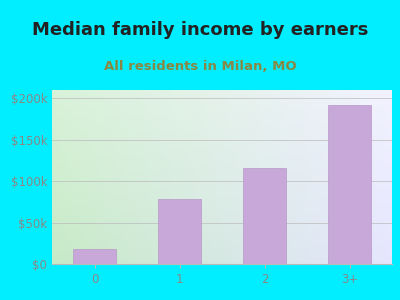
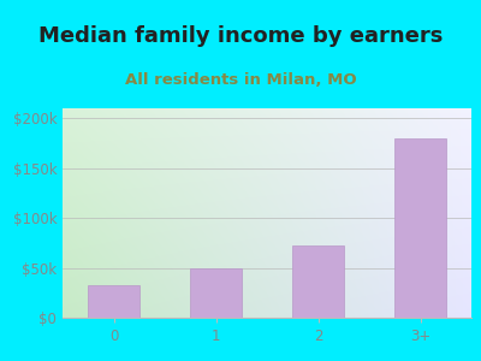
0: $18k -> $33k
1: $78k -> $50k
2: $116k -> $72k
3+: $192k -> $180k
